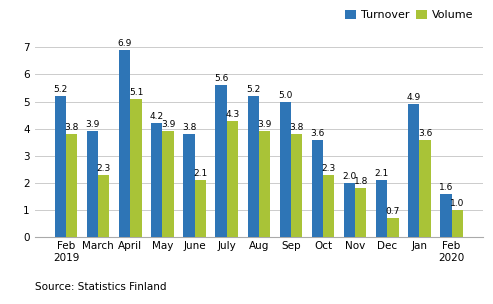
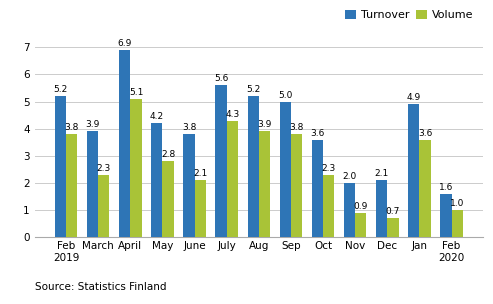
Volume/May: 3.9 -> 2.8
Volume/Nov: 1.8 -> 0.9
